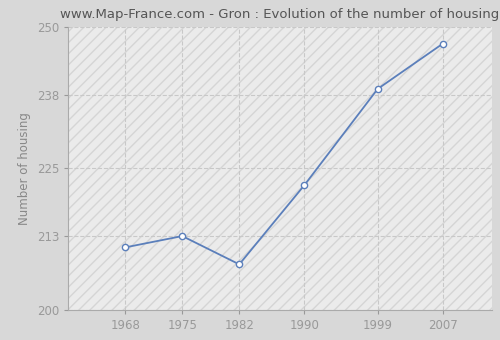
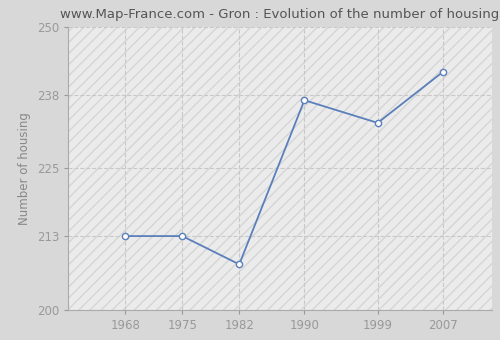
1968: 211 -> 213
1990: 222 -> 237
1999: 239 -> 233
2007: 247 -> 242
